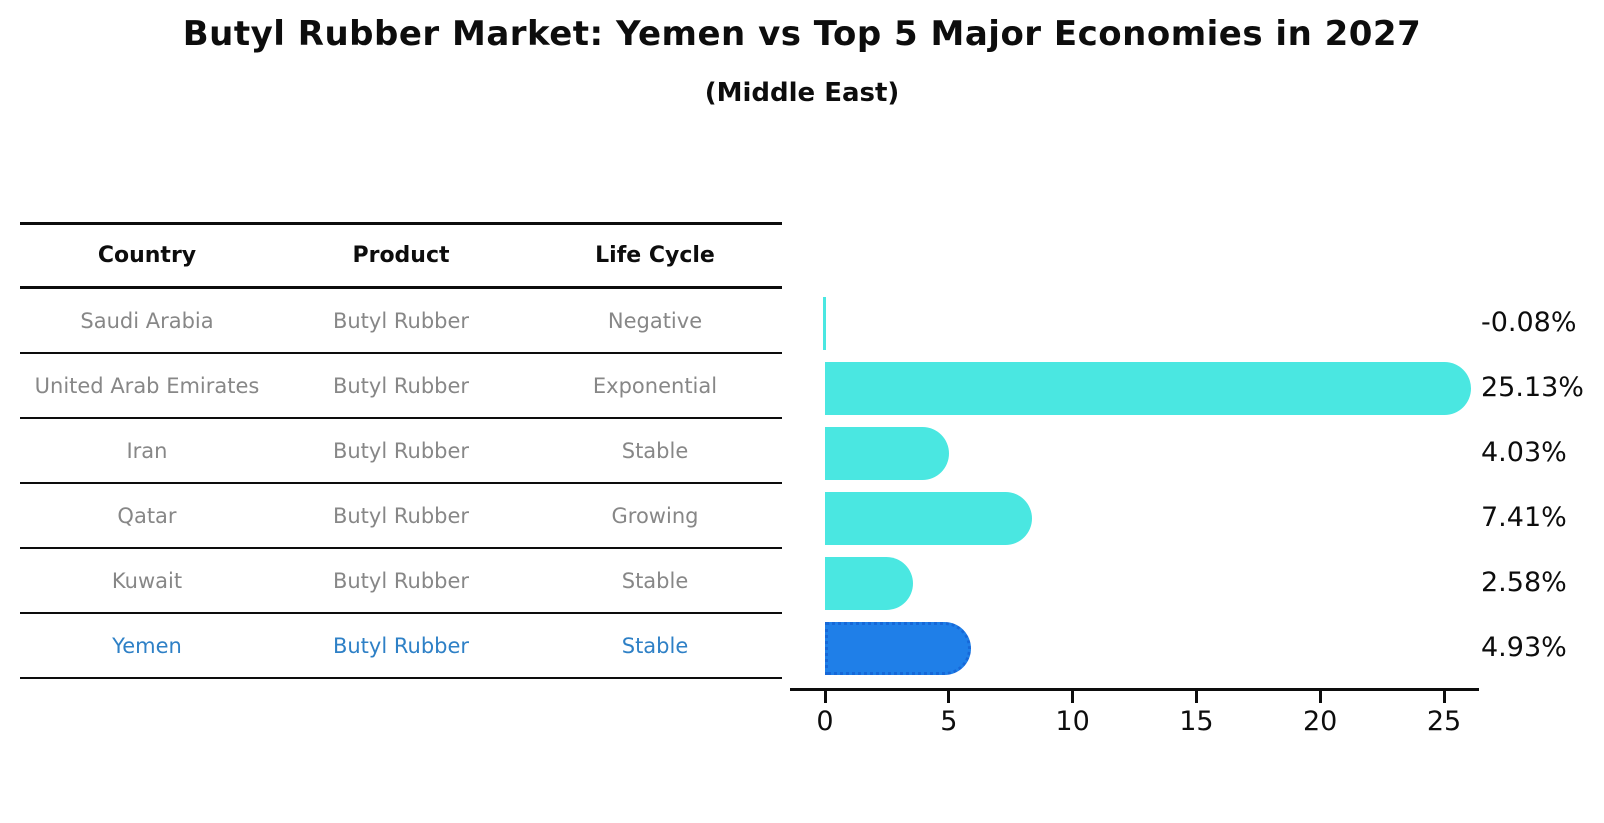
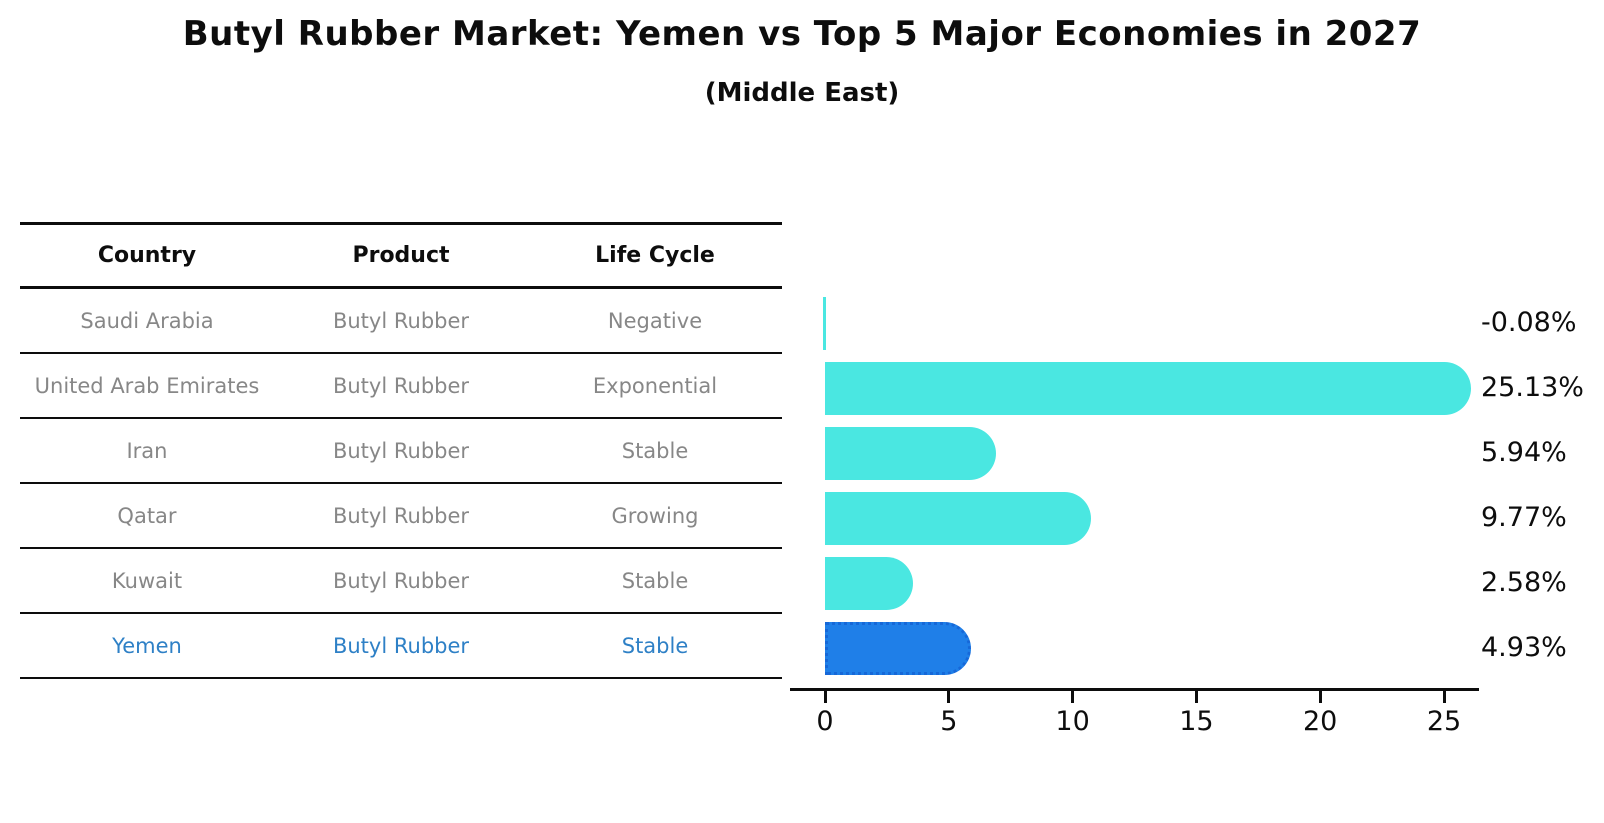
Iran: 4.03% -> 5.94%
Qatar: 7.41% -> 9.77%
